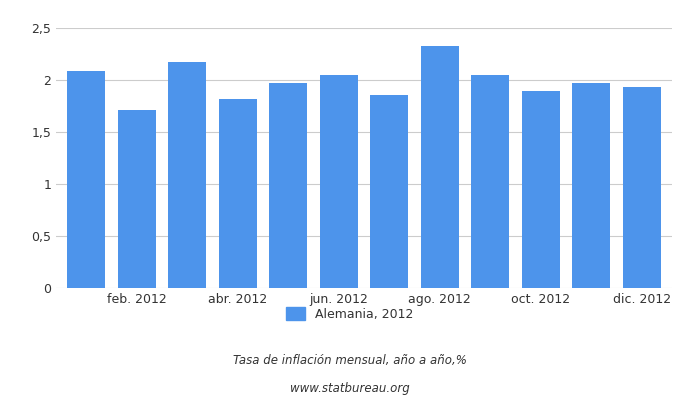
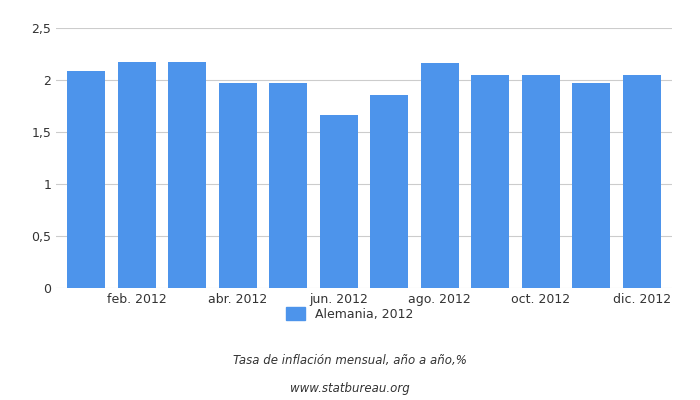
feb. 2012: 1,71 -> 2,17
abr. 2012: 1,82 -> 1,97
jun. 2012: 2,05 -> 1,66
ago. 2012: 2,33 -> 2,16
oct. 2012: 1,89 -> 2,05
dic. 2012: 1,93 -> 2,05
